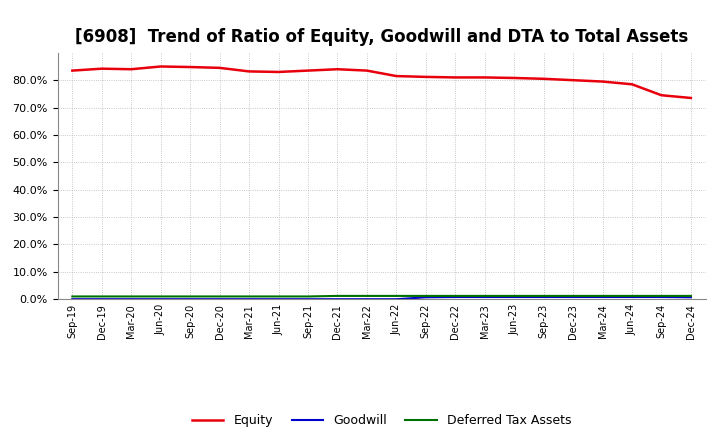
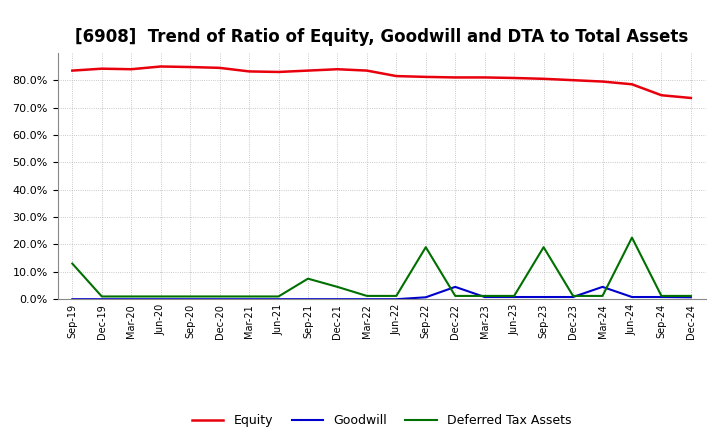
Deferred Tax Assets/Sep-19: 1.0% -> 13.0%
Deferred Tax Assets/Sep-21: 1.0% -> 7.5%
Deferred Tax Assets/Dec-21: 1.2% -> 4.5%
Deferred Tax Assets/Sep-22: 1.2% -> 19.0%
Goodwill/Dec-22: 0.8% -> 4.5%
Deferred Tax Assets/Sep-23: 1.2% -> 19.0%
Goodwill/Mar-24: 0.8% -> 4.5%
Deferred Tax Assets/Jun-24: 1.2% -> 22.5%
